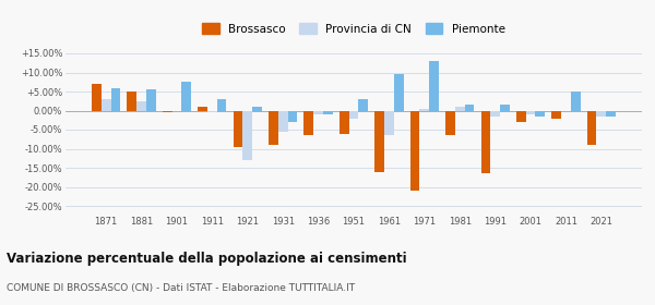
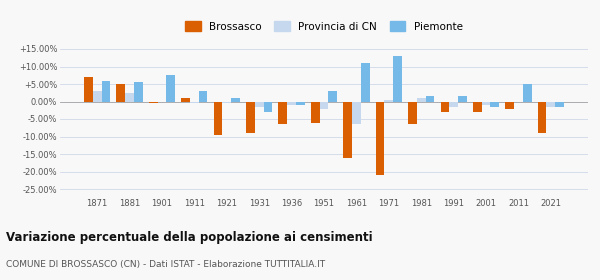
Provincia di CN/1921: -13.0% -> -0.5%
Provincia di CN/1931: -5.5% -> -1.5%
Piemonte/1961: 9.5% -> 11.0%
Brossasco/1991: -16.5% -> -3.0%
